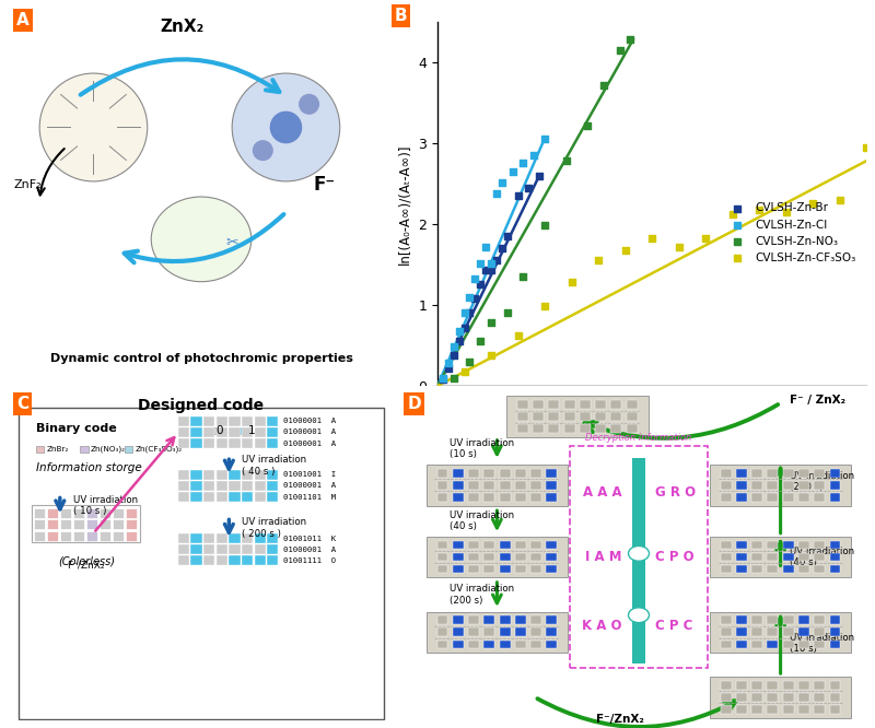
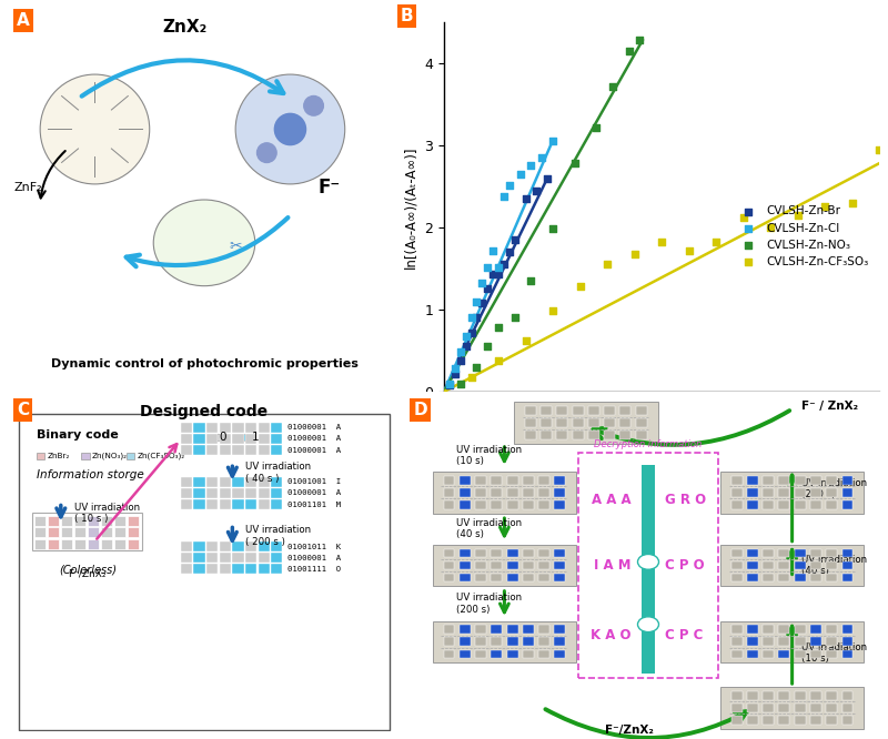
CVLSH-Zn-CF₃SO₃/600: 2.18 -> 2.00
